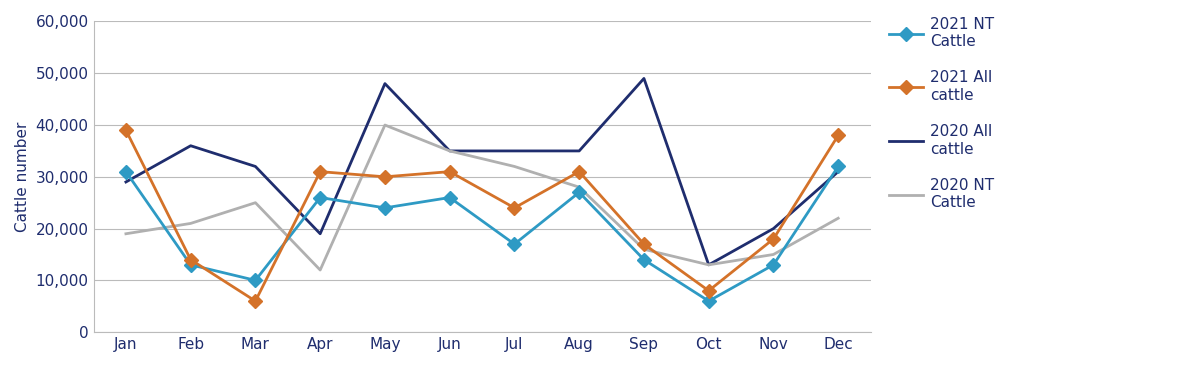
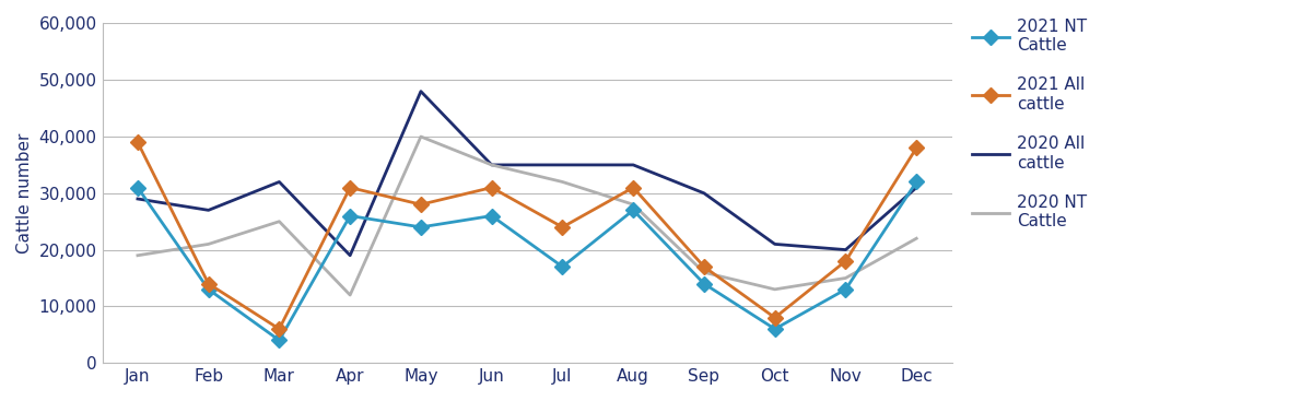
2020 All cattle/Feb: 36,000 -> 27,000
2021 NT Cattle/Mar: 10,000 -> 4,000
2021 All cattle/May: 30,000 -> 28,000
2020 All cattle/Sep: 49,000 -> 30,000
2020 All cattle/Oct: 13,000 -> 21,000
